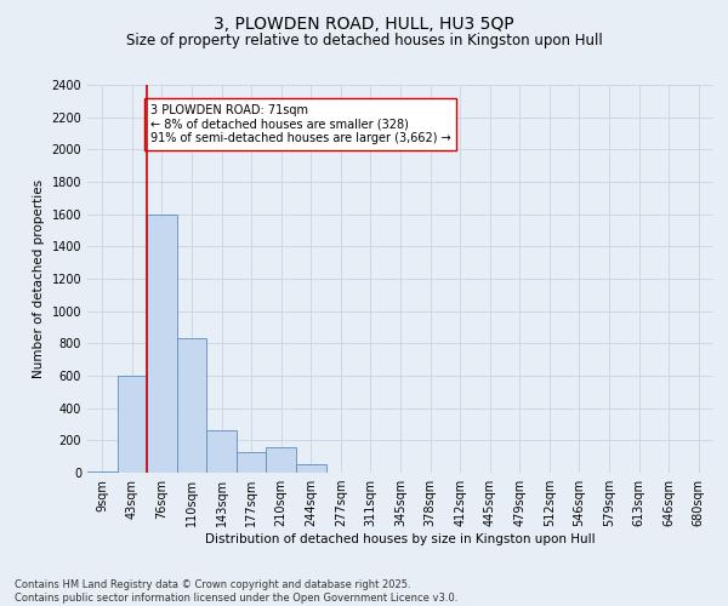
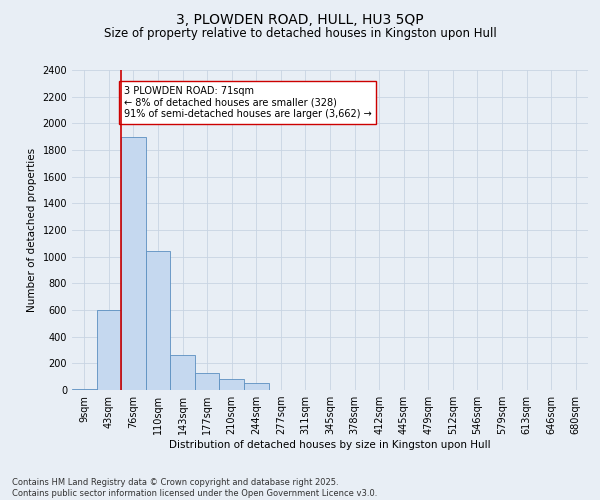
76sqm: 1600 -> 1900
110sqm: 830 -> 1040
210sqm: 160 -> 80
